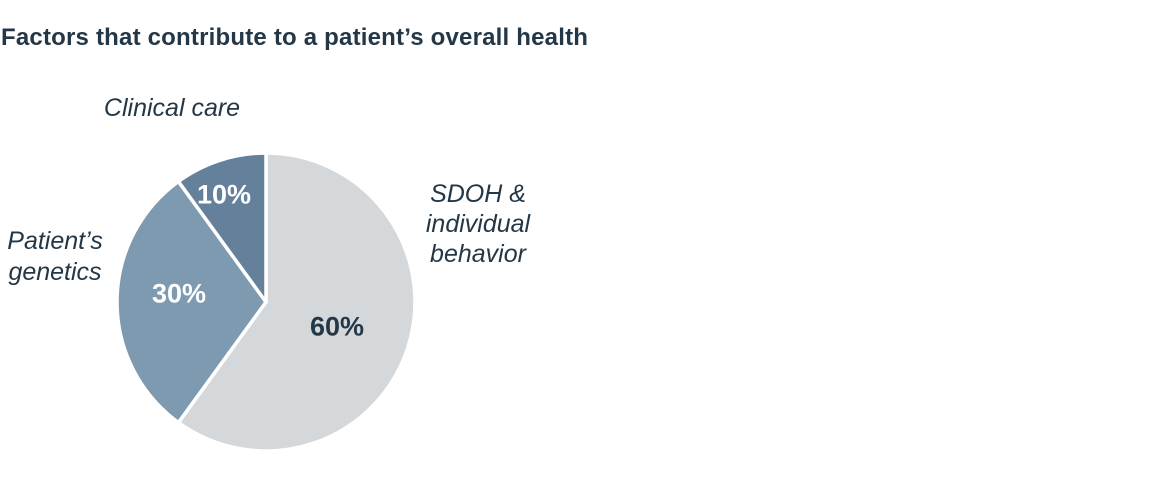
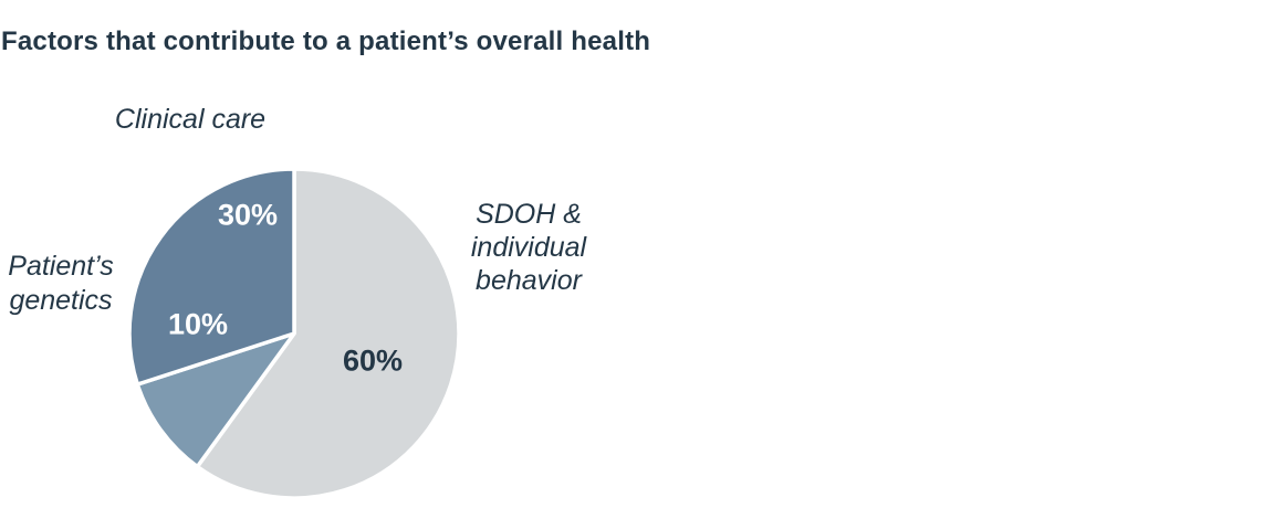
Patient’s genetics: 30% -> 10%
Clinical care: 10% -> 30%
